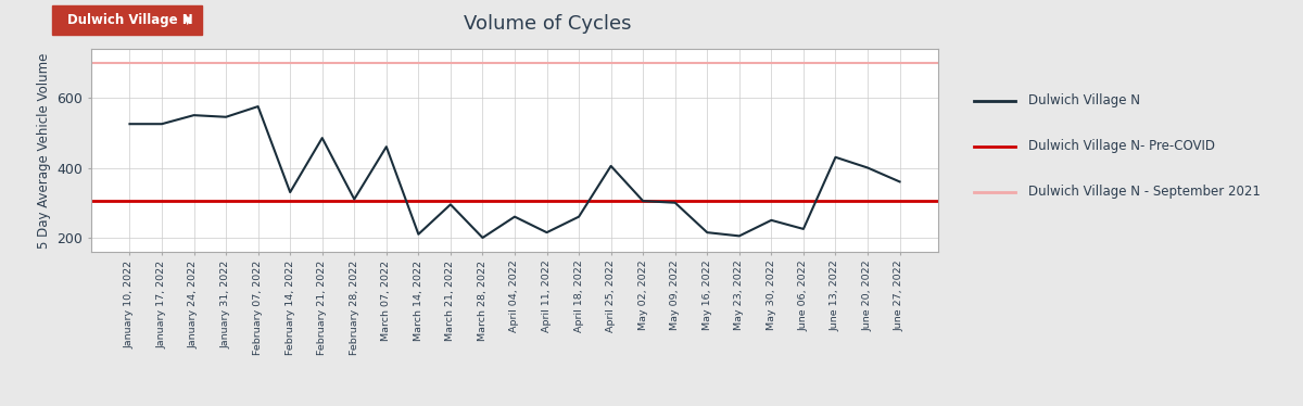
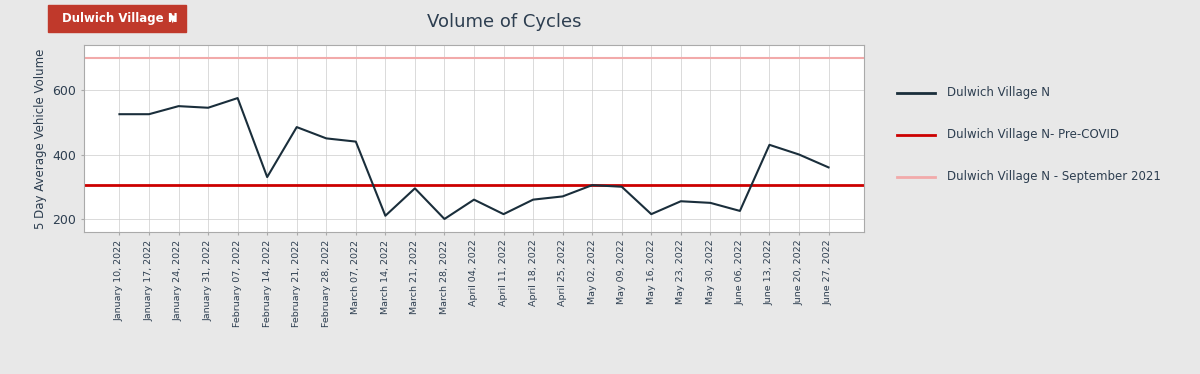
February 28, 2022: 310 -> 450
March 07, 2022: 460 -> 440
April 25, 2022: 405 -> 270
May 23, 2022: 205 -> 255
